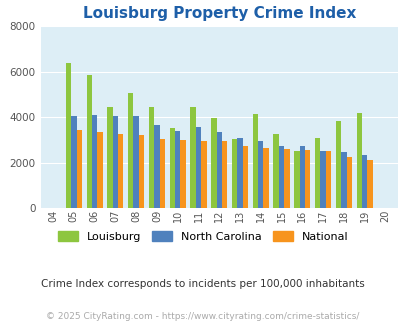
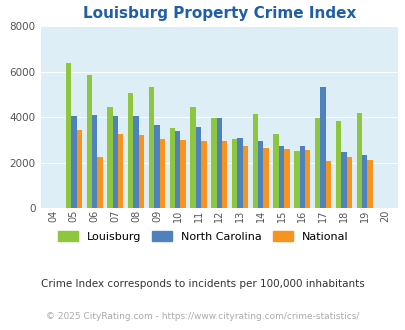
National/06: 3350 -> 2250
Louisburg/09: 4450 -> 5350
North Carolina/12: 3350 -> 3950
Louisburg/17: 3100 -> 3950
North Carolina/17: 2500 -> 5350
National/17: 2500 -> 2050
